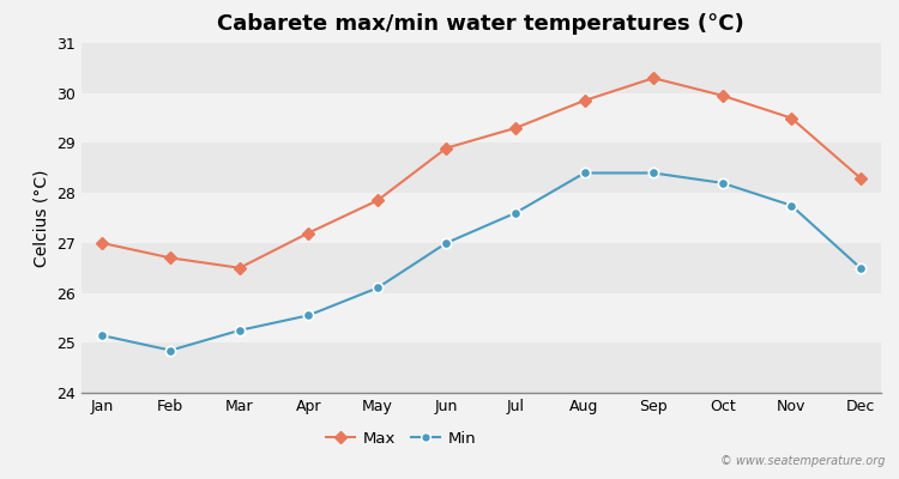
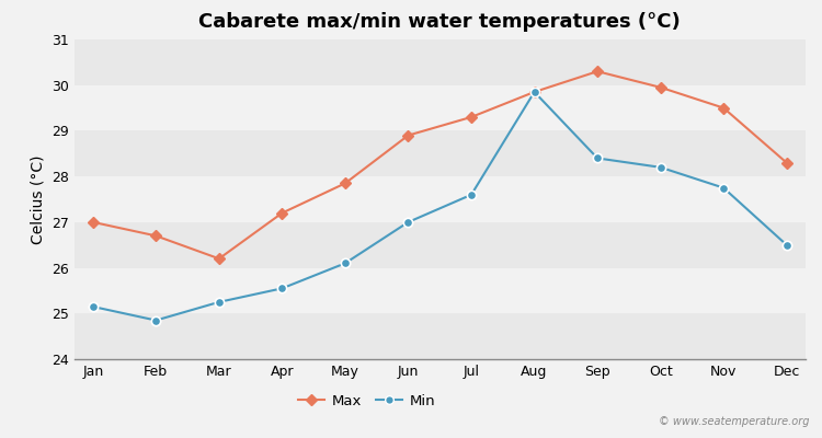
Max/Mar: 26.50 -> 26.20
Min/Aug: 28.40 -> 29.85
